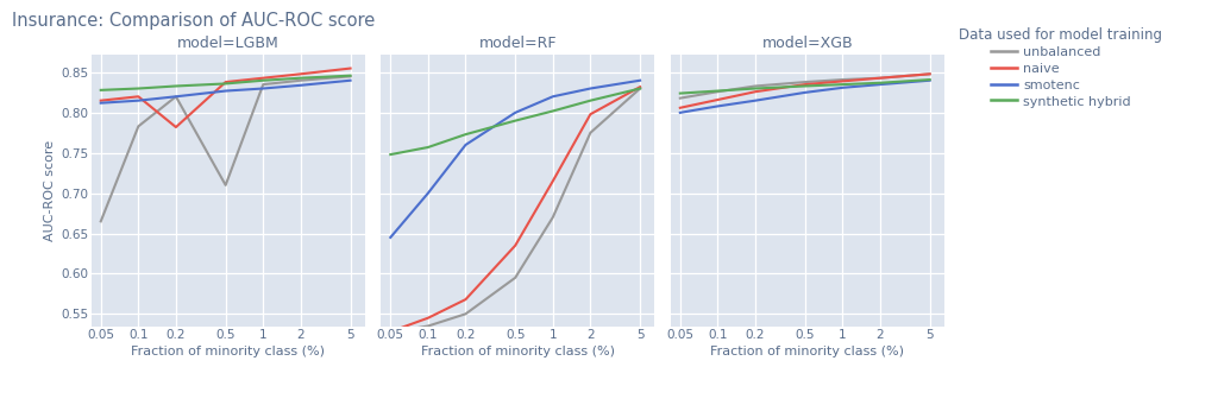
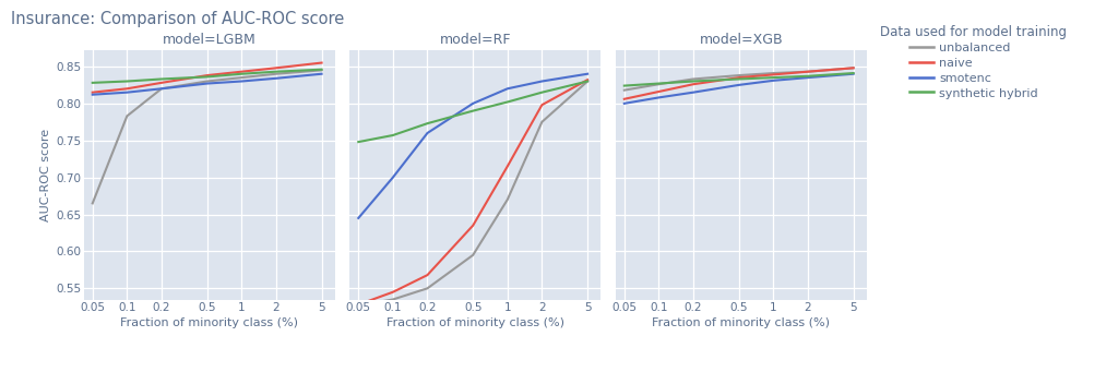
model=LGBM/naive/0.2: 0.782 -> 0.828
model=LGBM/unbalanced/0.5: 0.710 -> 0.830
